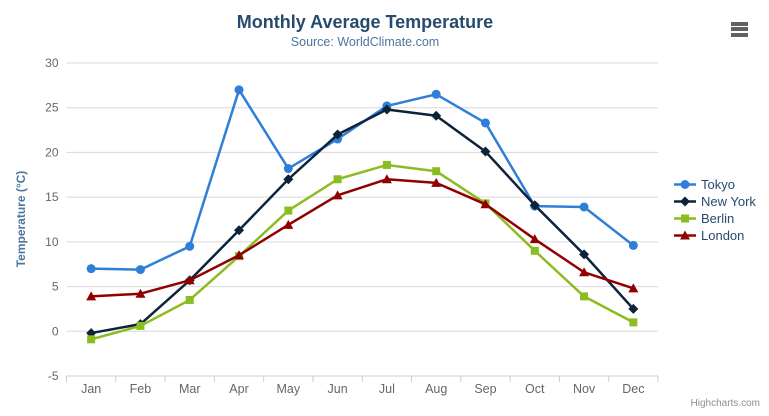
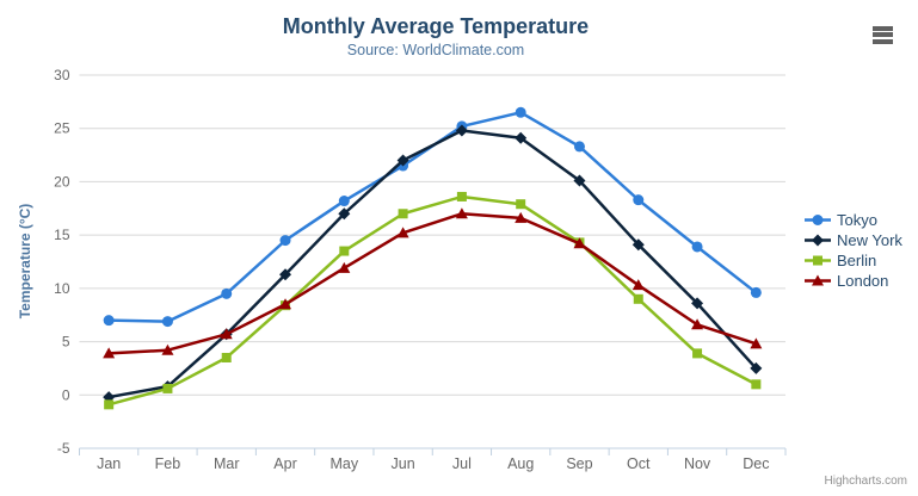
Tokyo/Apr: 27 -> 14
Tokyo/Oct: 14 -> 18
